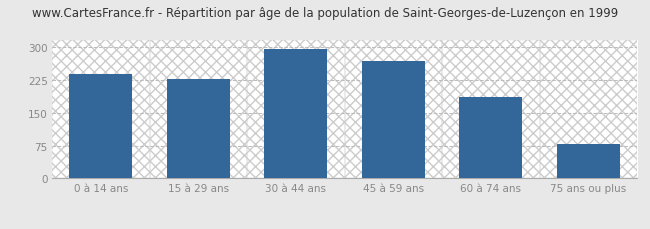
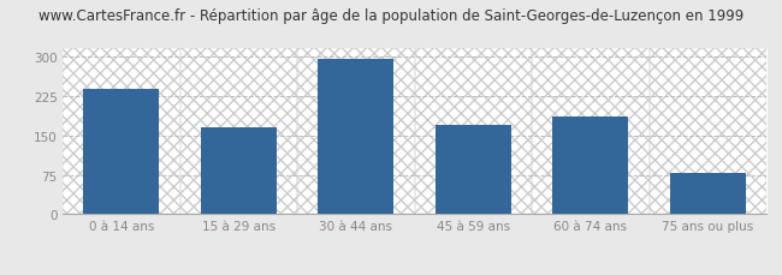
15 à 29 ans: 228 -> 165
45 à 59 ans: 268 -> 170
